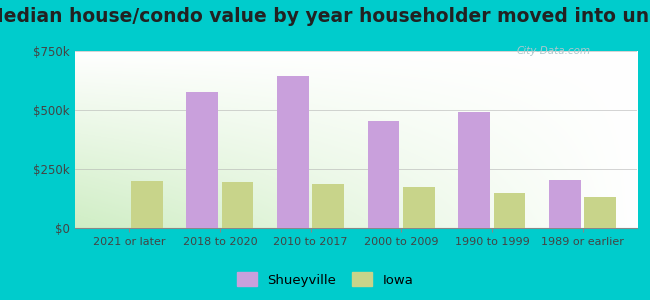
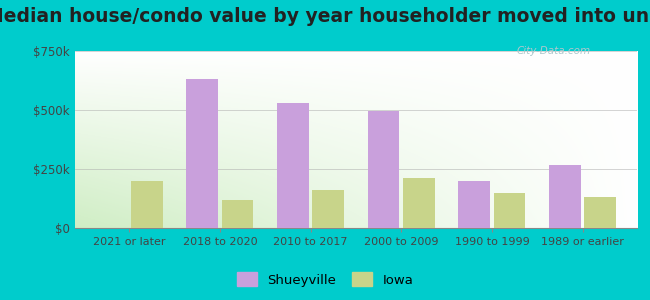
Shueyville/2018 to 2020: $575k -> $630k
Iowa/2018 to 2020: $195k -> $120k
Shueyville/2010 to 2017: $645k -> $530k
Iowa/2010 to 2017: $185k -> $160k
Shueyville/2000 to 2009: $455k -> $495k
Iowa/2000 to 2009: $175k -> $210k
Shueyville/1990 to 1999: $490k -> $200k
Shueyville/1989 or earlier: $205k -> $265k
